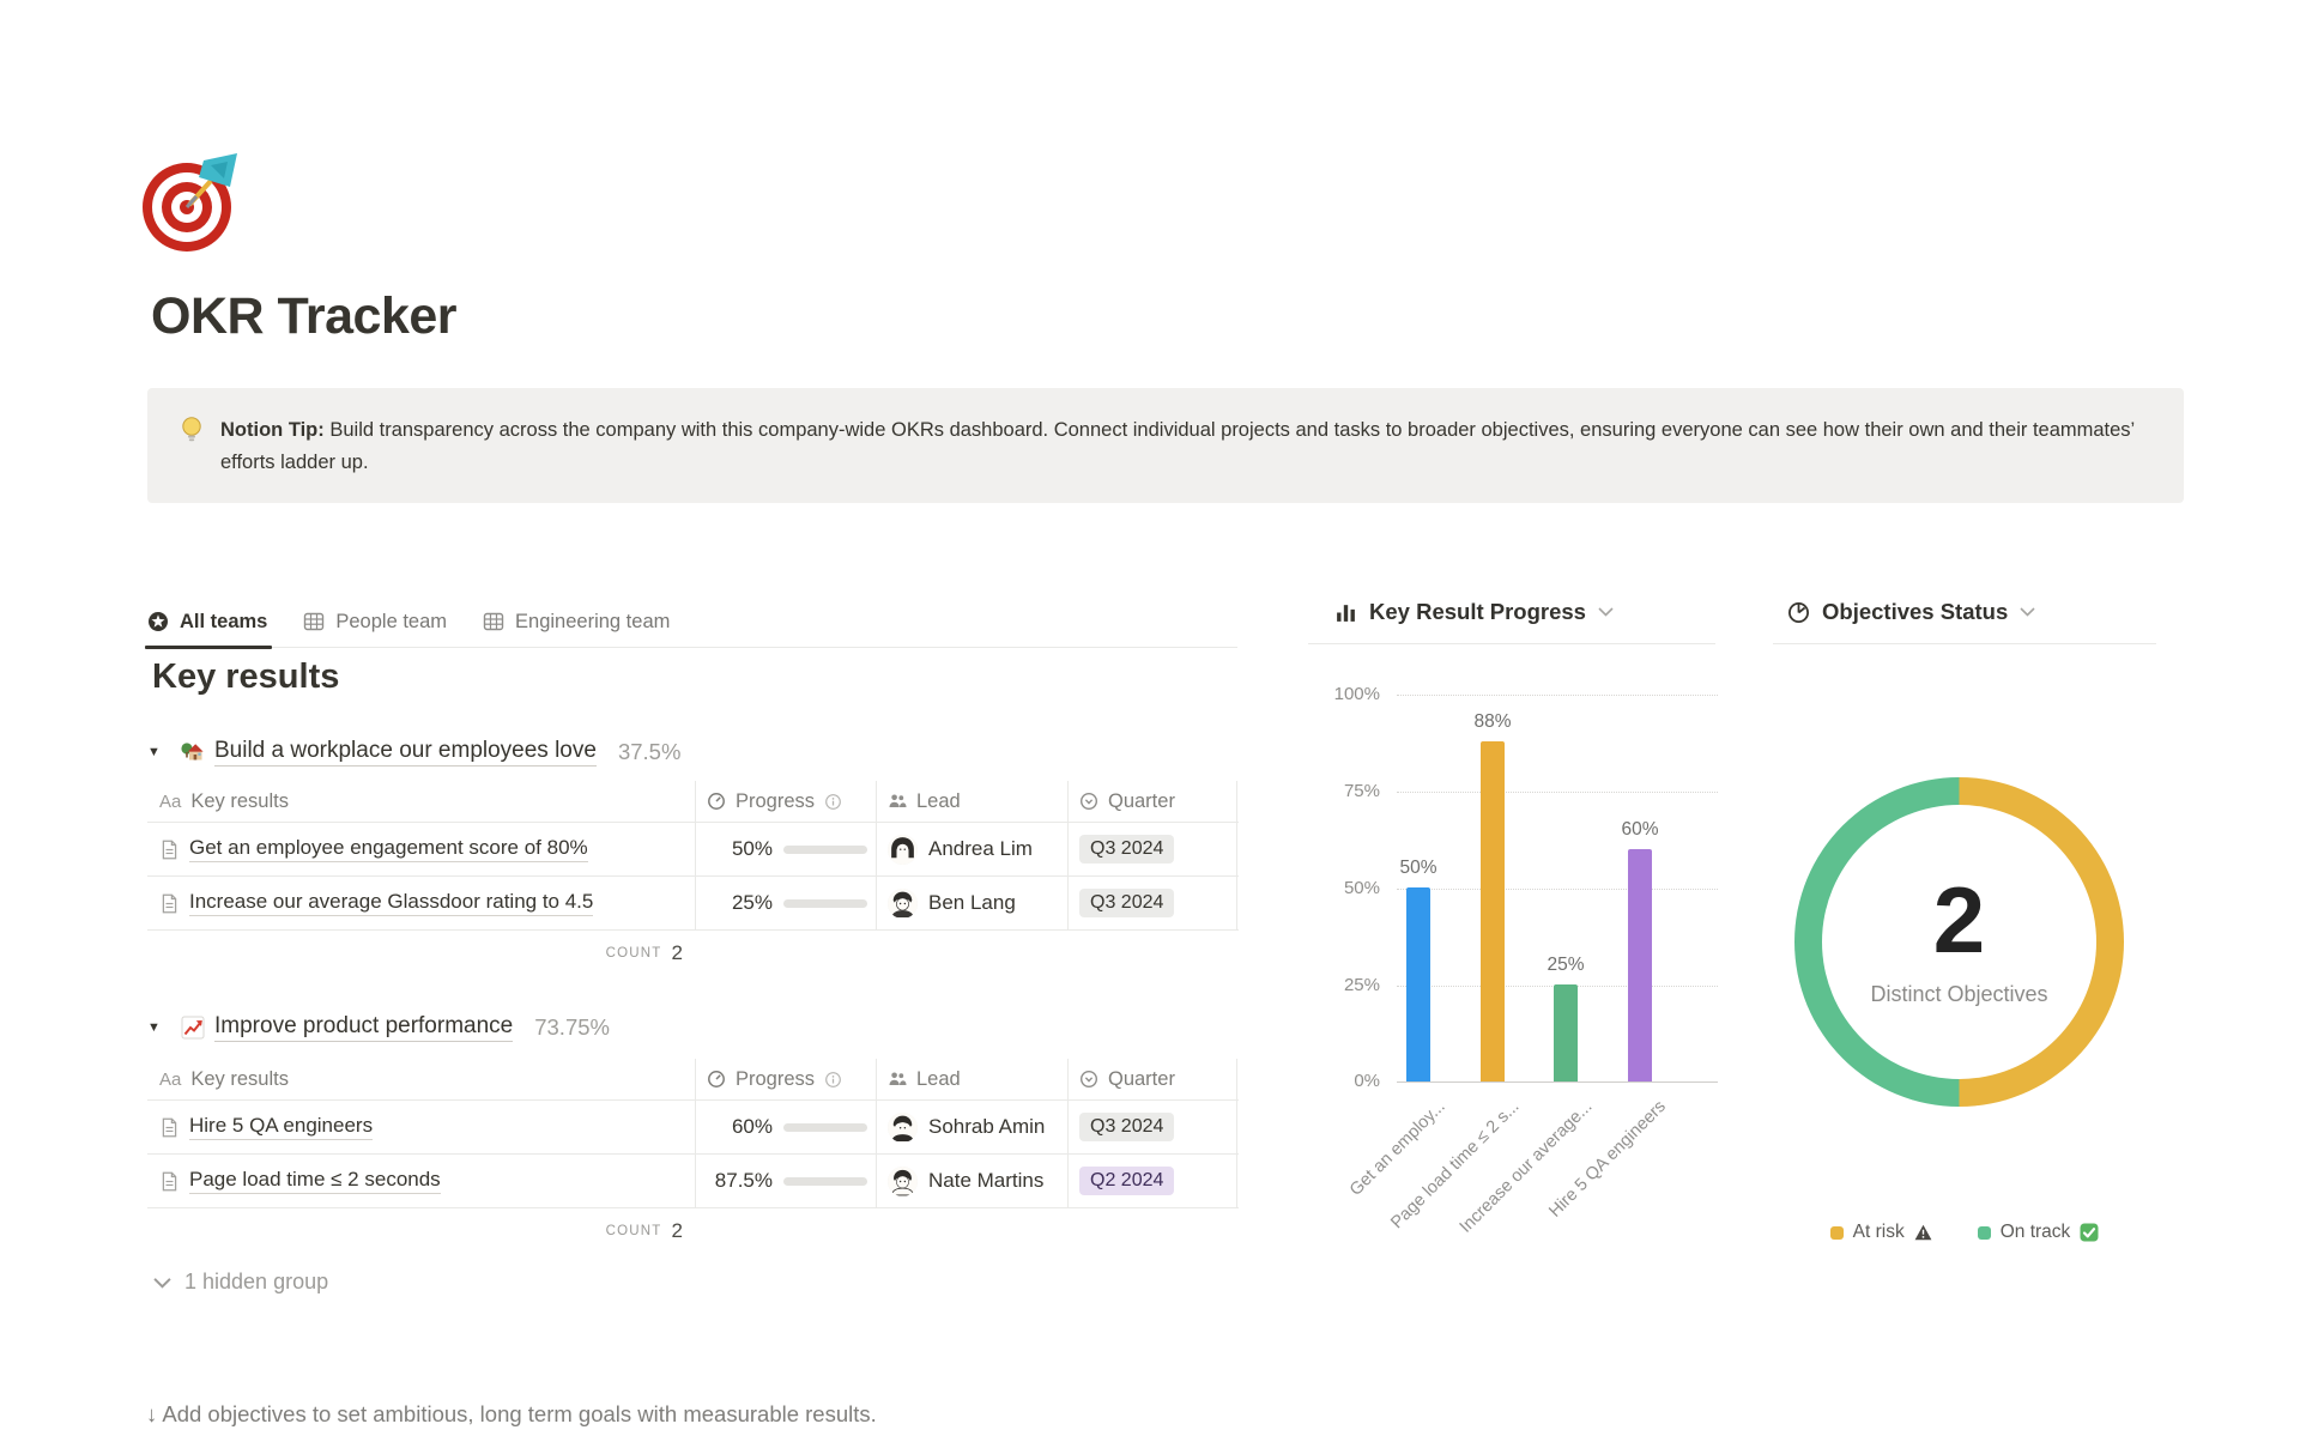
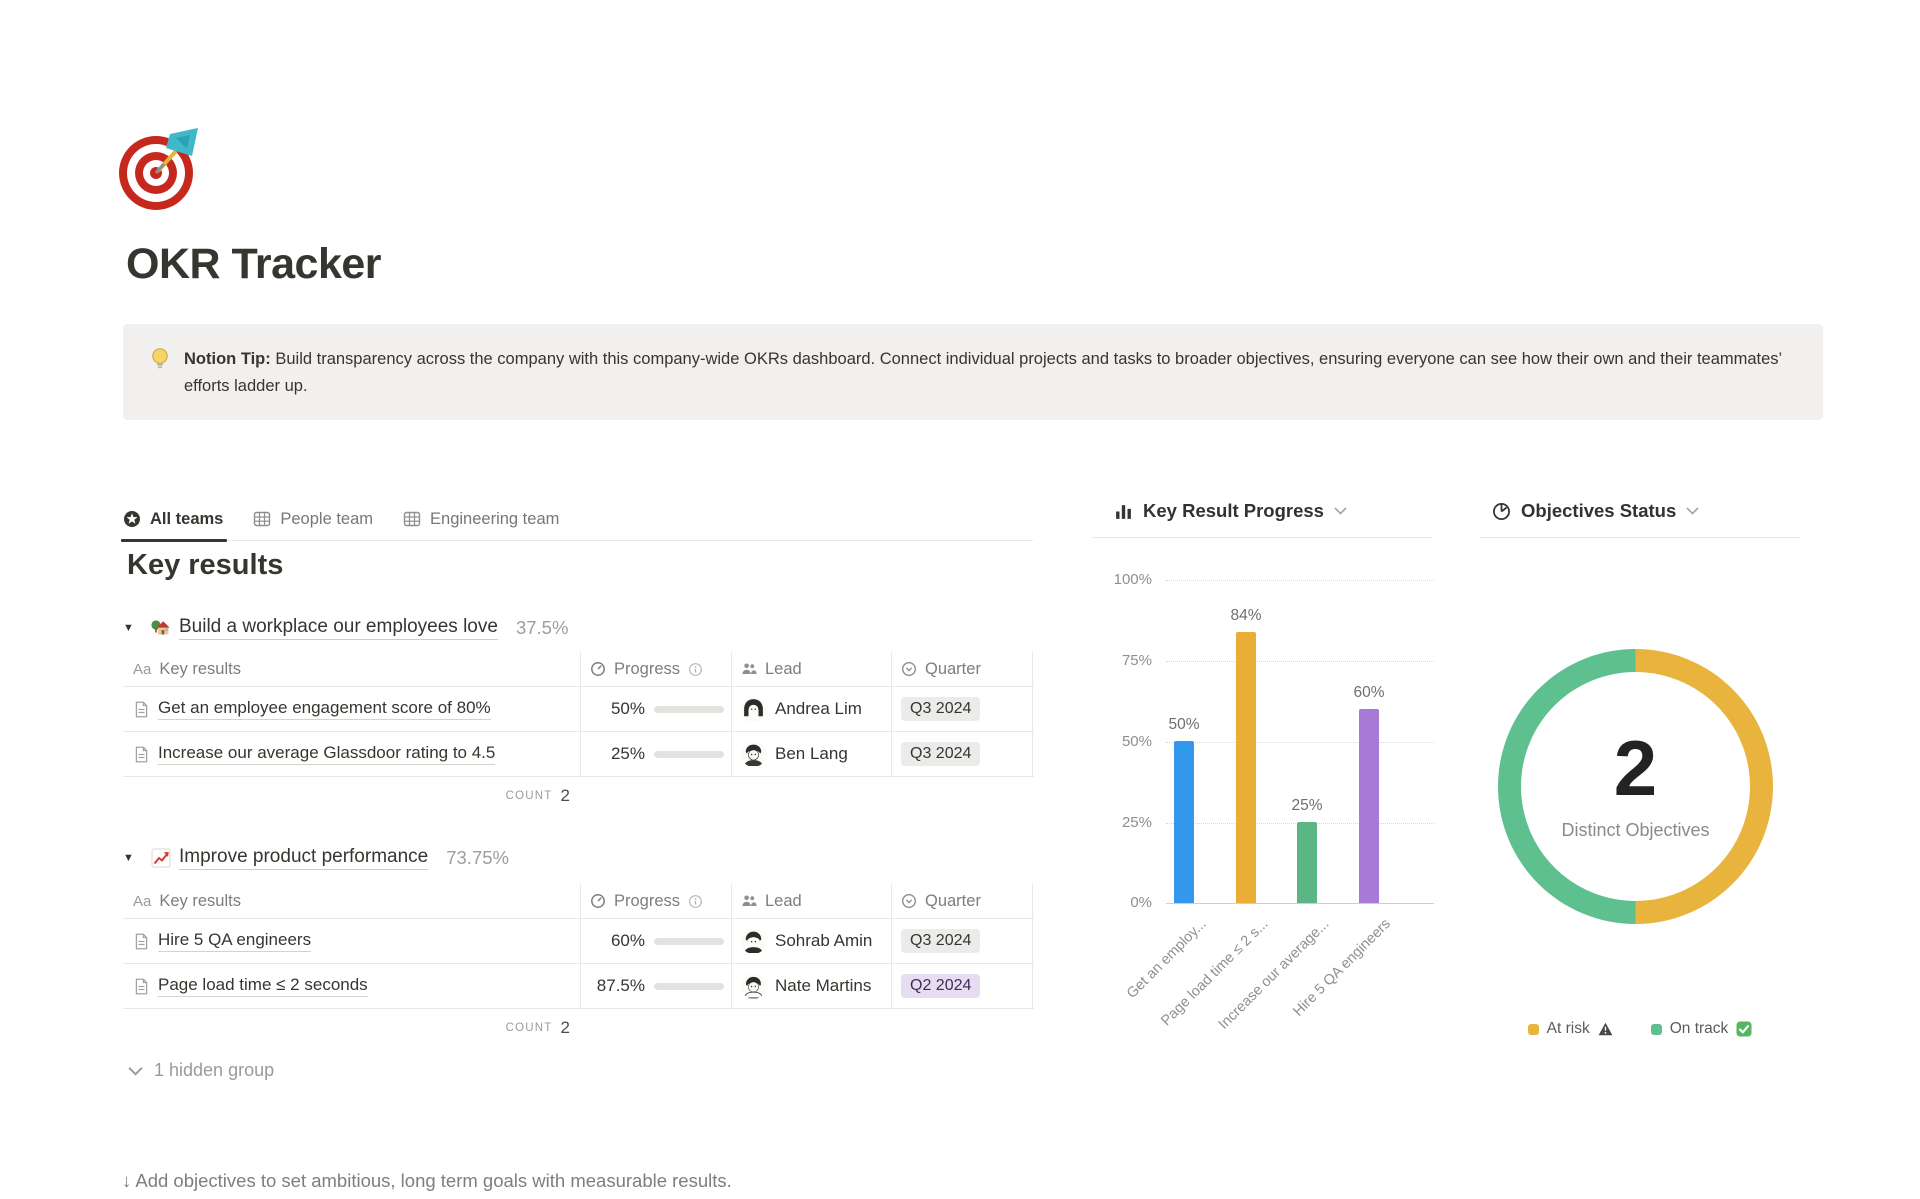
Key Result Progress/Page load time ≤ 2 s...: 88% -> 84%
